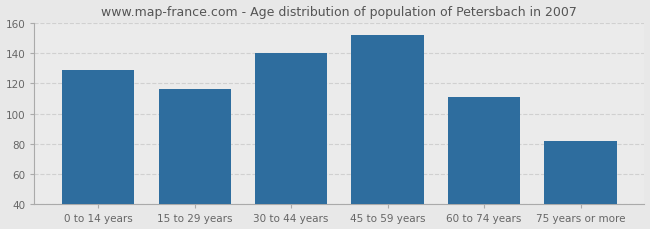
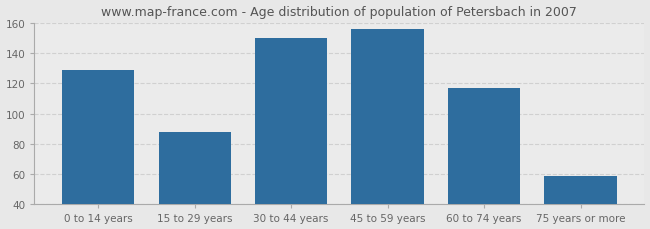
15 to 29 years: 116 -> 88
30 to 44 years: 140 -> 150
45 to 59 years: 152 -> 156
60 to 74 years: 111 -> 117
75 years or more: 82 -> 59
